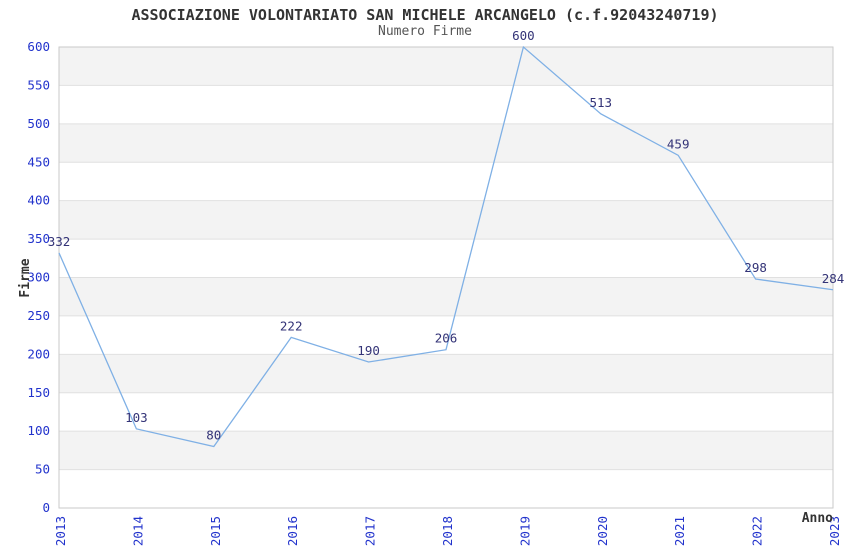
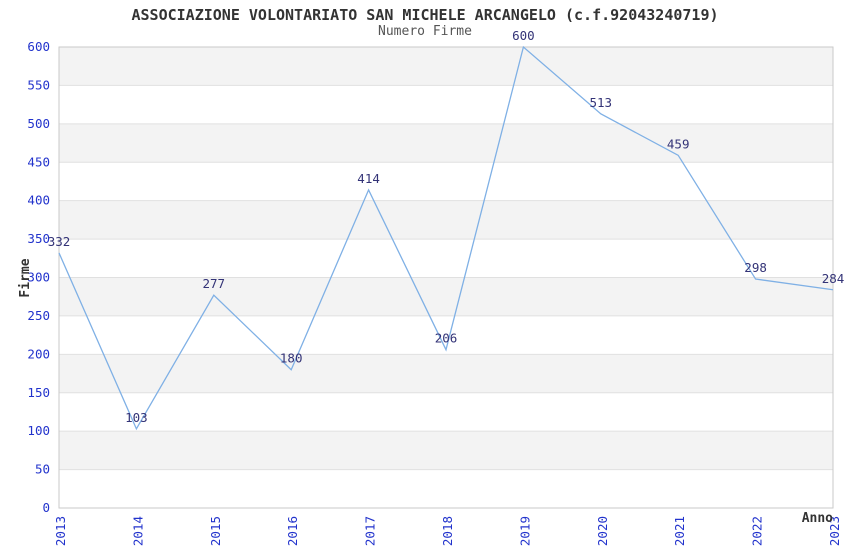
2015: 80 -> 277
2016: 222 -> 180
2017: 190 -> 414
